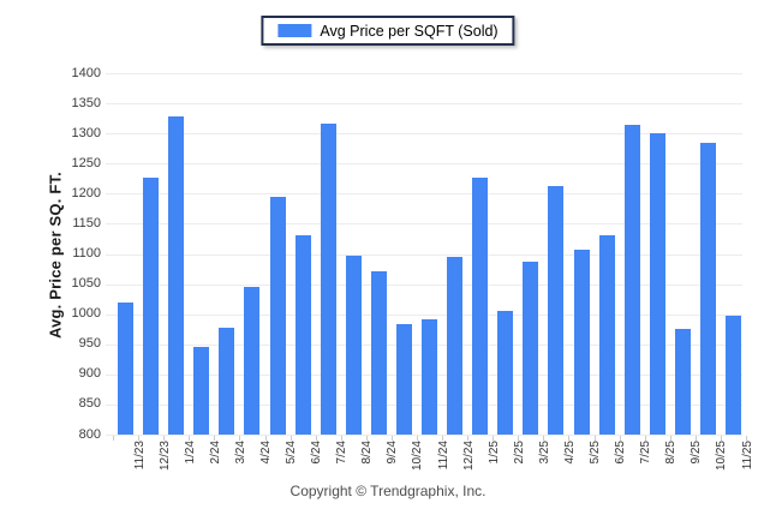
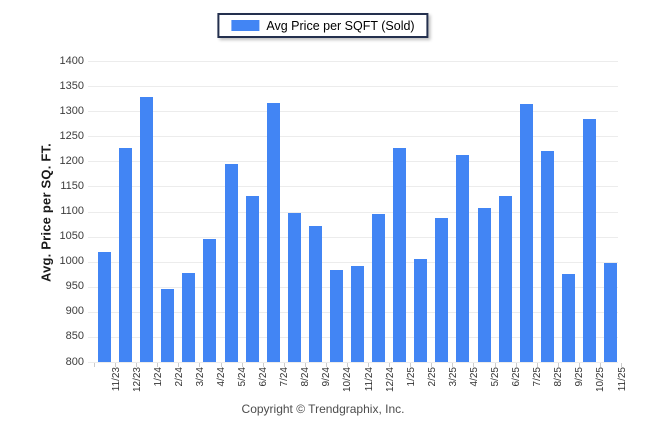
8/25: 1300 -> 1220
